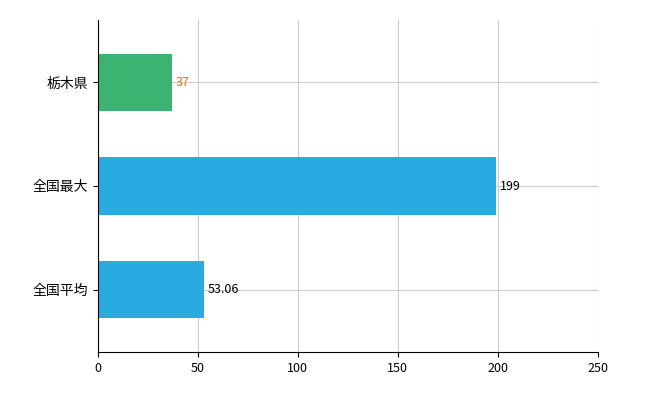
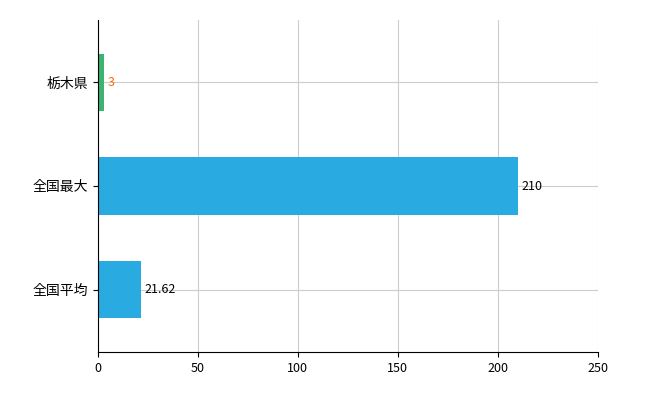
栃木県: 37 -> 3
全国最大: 199 -> 210
全国平均: 53.06 -> 21.62
